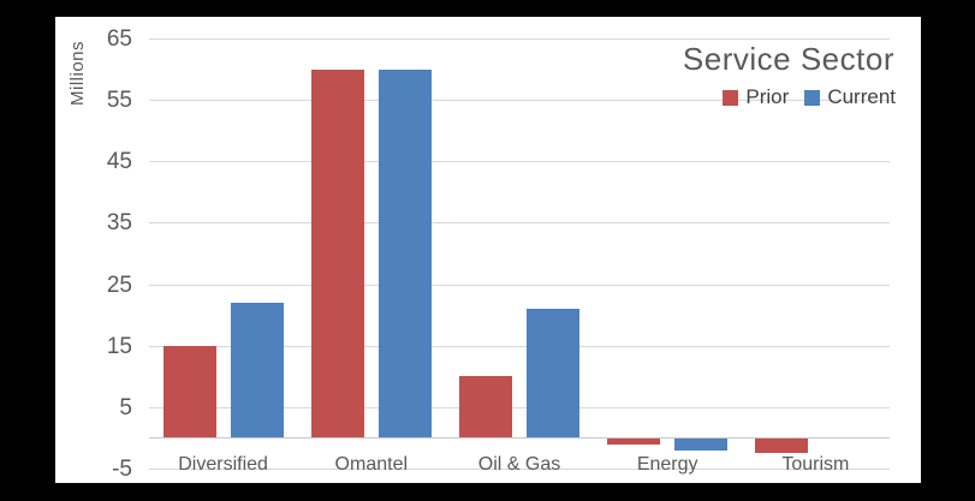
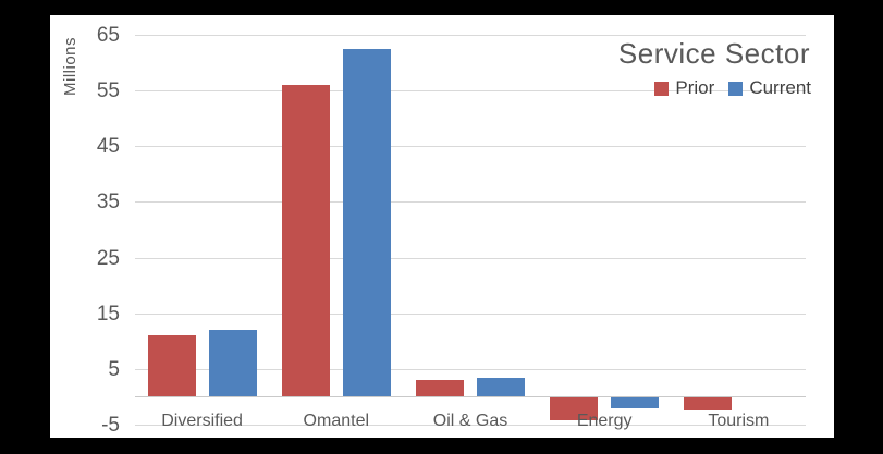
Prior/Diversified: 15 -> 11
Current/Diversified: 22 -> 12
Prior/Omantel: 60 -> 56
Current/Omantel: 60 -> 62
Prior/Oil & Gas: 10 -> 3
Current/Oil & Gas: 21 -> 4
Prior/Energy: -1 -> -4
